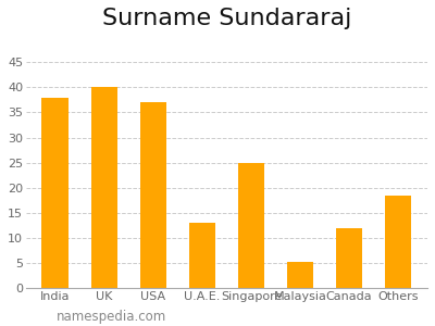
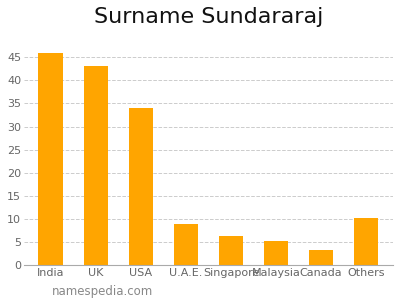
India: 38.0 -> 46.0
UK: 40.0 -> 43.0
USA: 37.0 -> 34.0
U.A.E.: 13.0 -> 9.0
Singapore: 25.0 -> 6.3
Canada: 12.0 -> 3.2
Others: 18.5 -> 10.2
